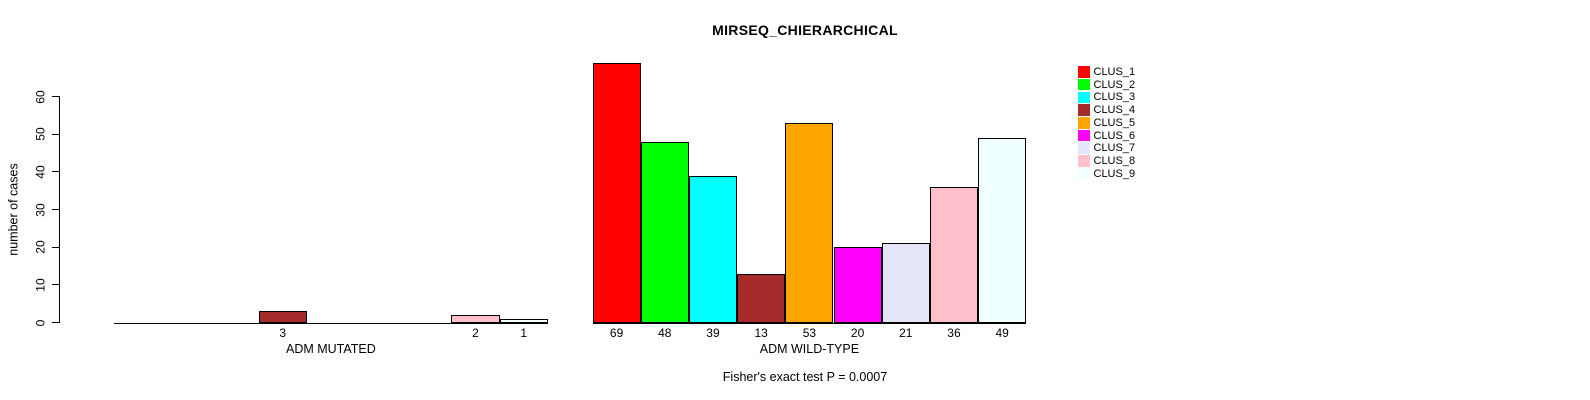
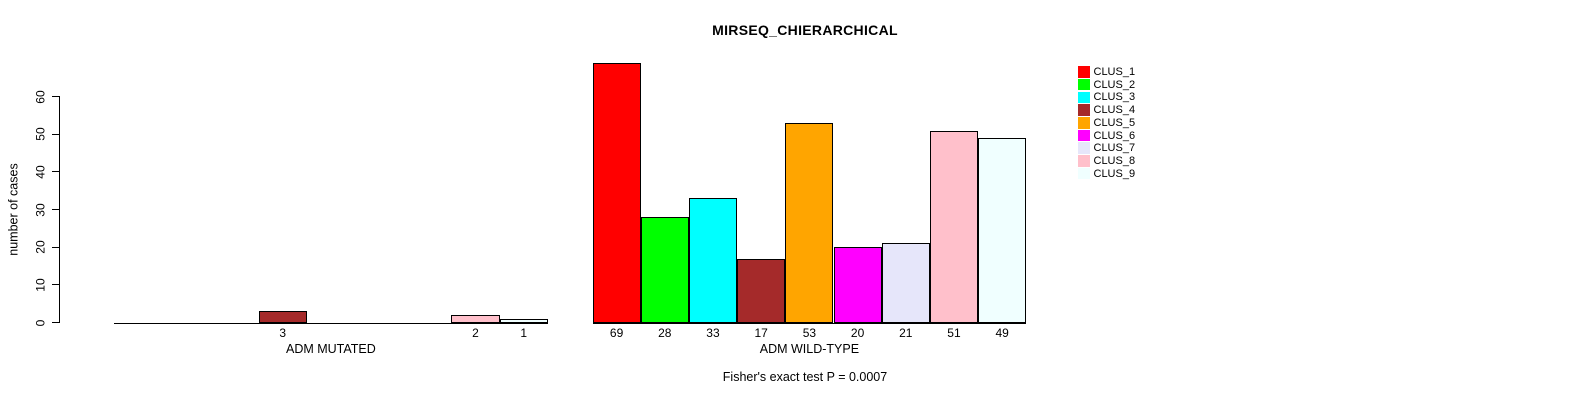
CLUS_2/ADM WILD-TYPE: 48 -> 28
CLUS_3/ADM WILD-TYPE: 39 -> 33
CLUS_4/ADM WILD-TYPE: 13 -> 17
CLUS_8/ADM WILD-TYPE: 36 -> 51
